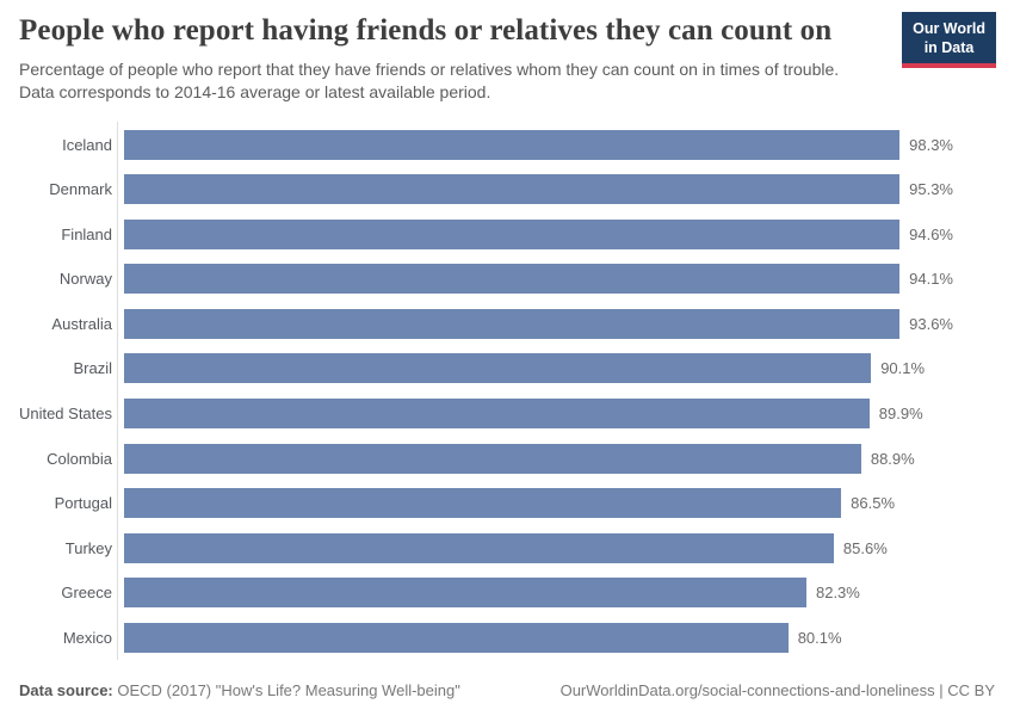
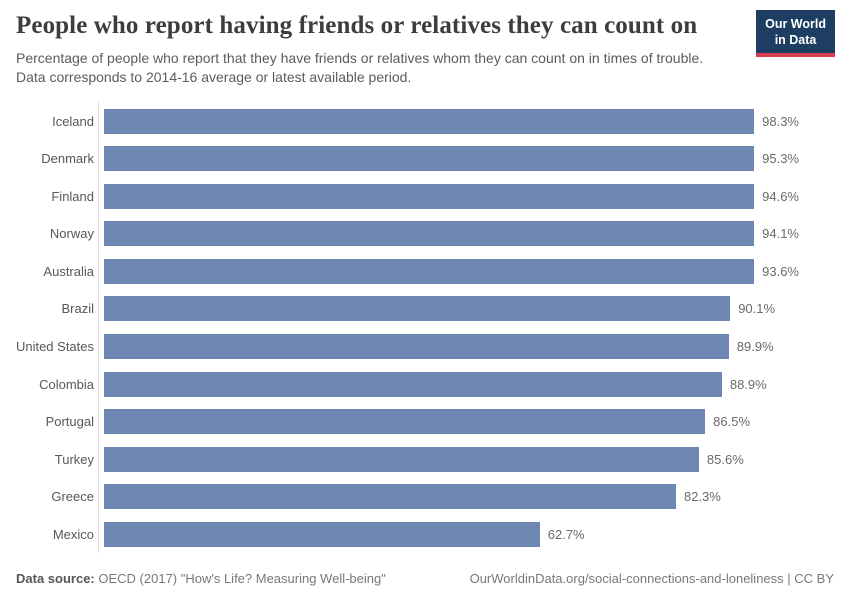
Mexico: 80.1% -> 62.7%
